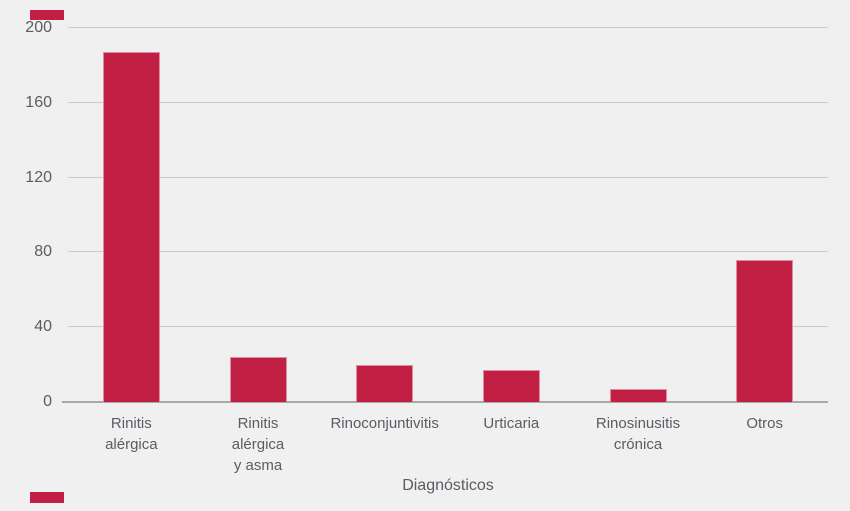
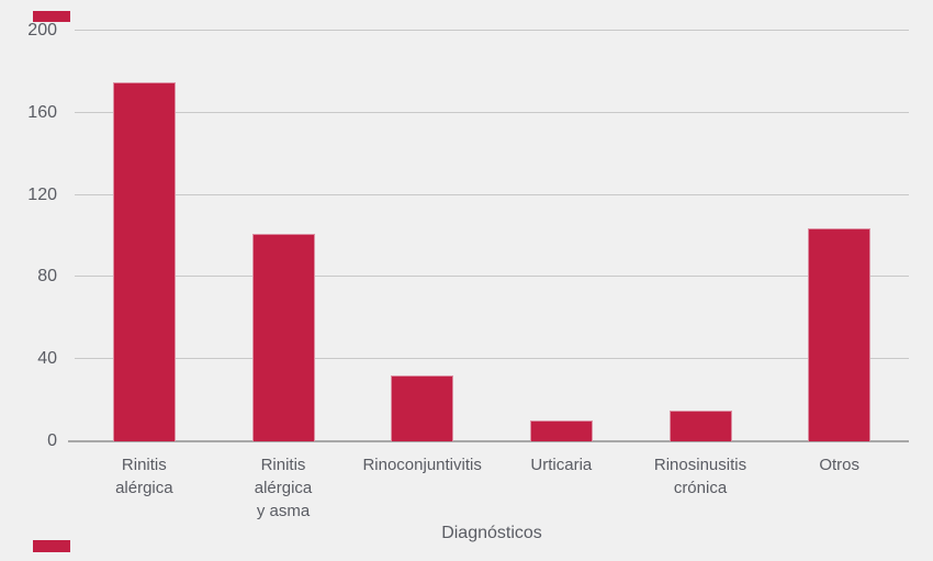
Rinitis alérgica: 187 -> 175
Rinitis alérgica y asma: 24 -> 101
Rinoconjuntivitis: 20 -> 32
Urticaria: 17 -> 10
Rinosinusitis crónica: 7 -> 15
Otros: 76 -> 104
